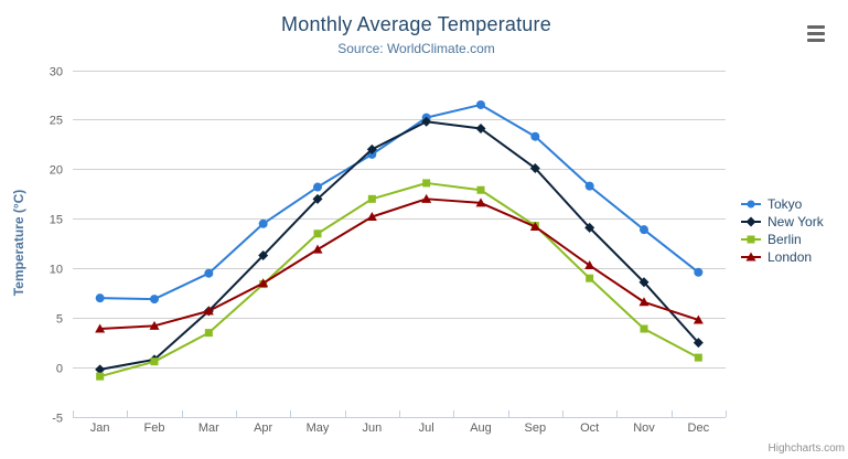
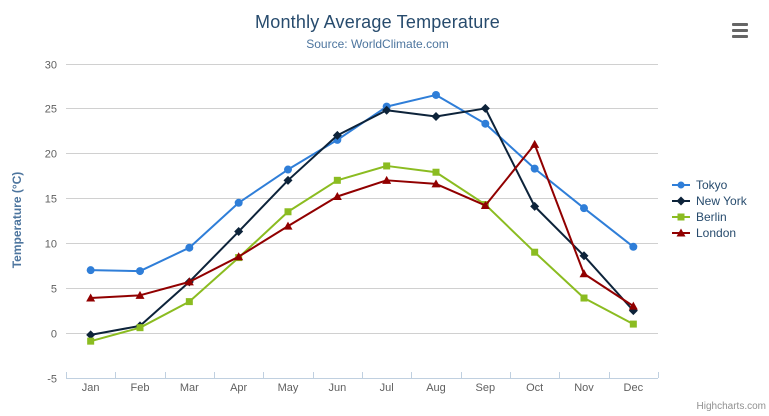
New York/Sep: 20 -> 25
London/Oct: 10 -> 21
London/Dec: 5 -> 3
